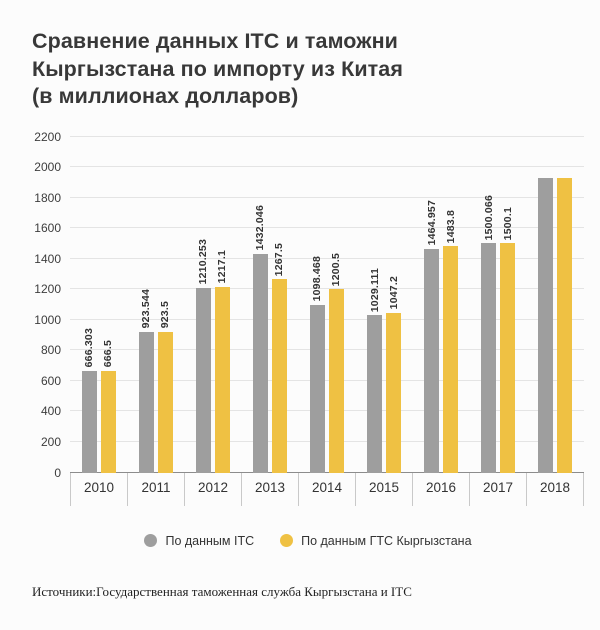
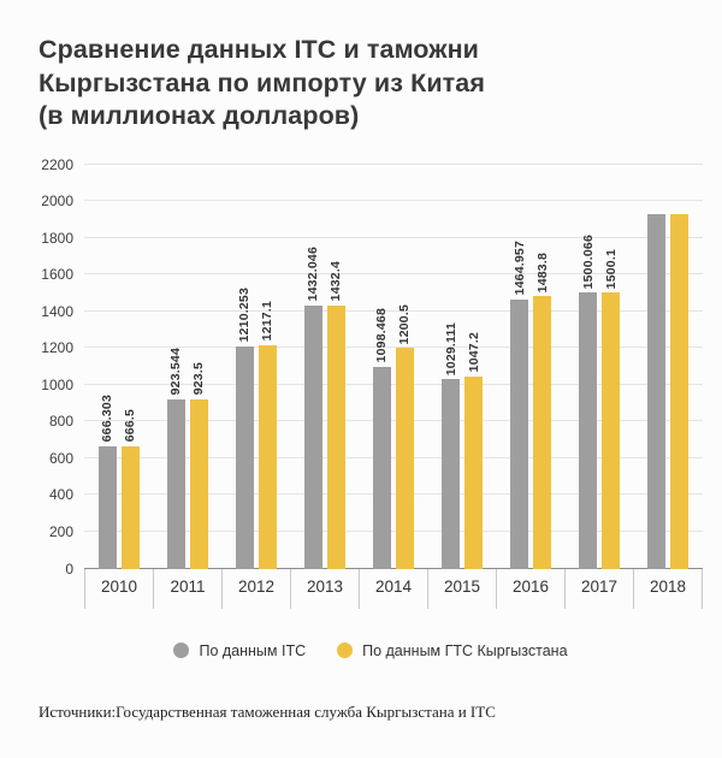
По данным ГТС Кыргызстана/2013: 1267.5 -> 1432.4
